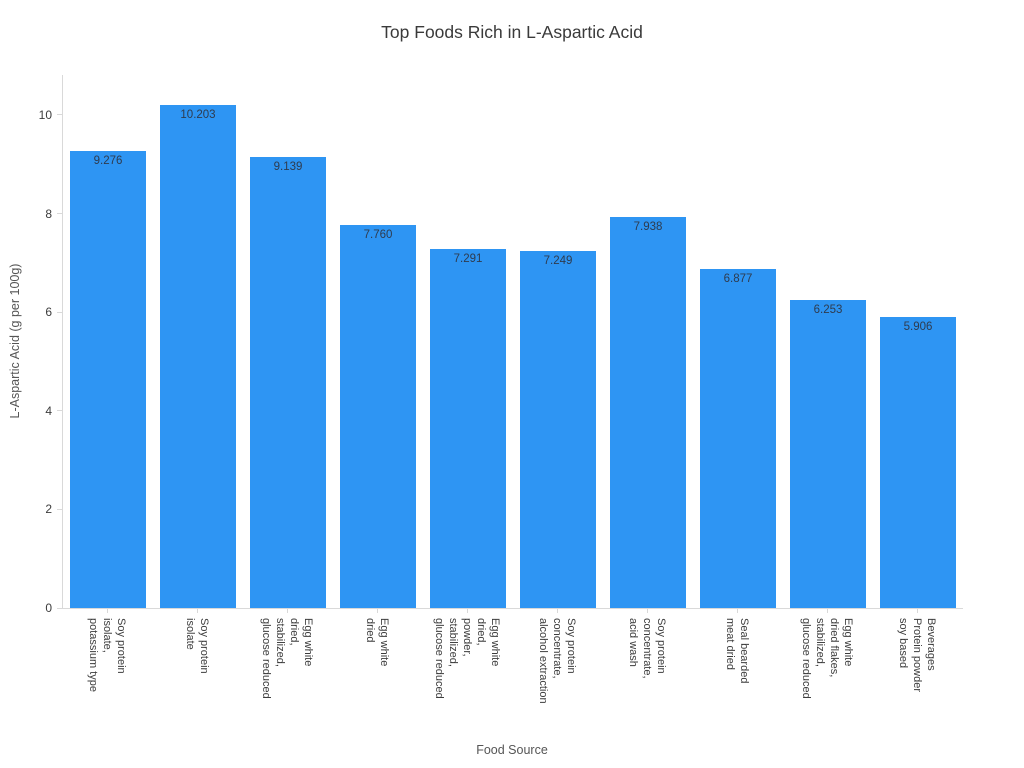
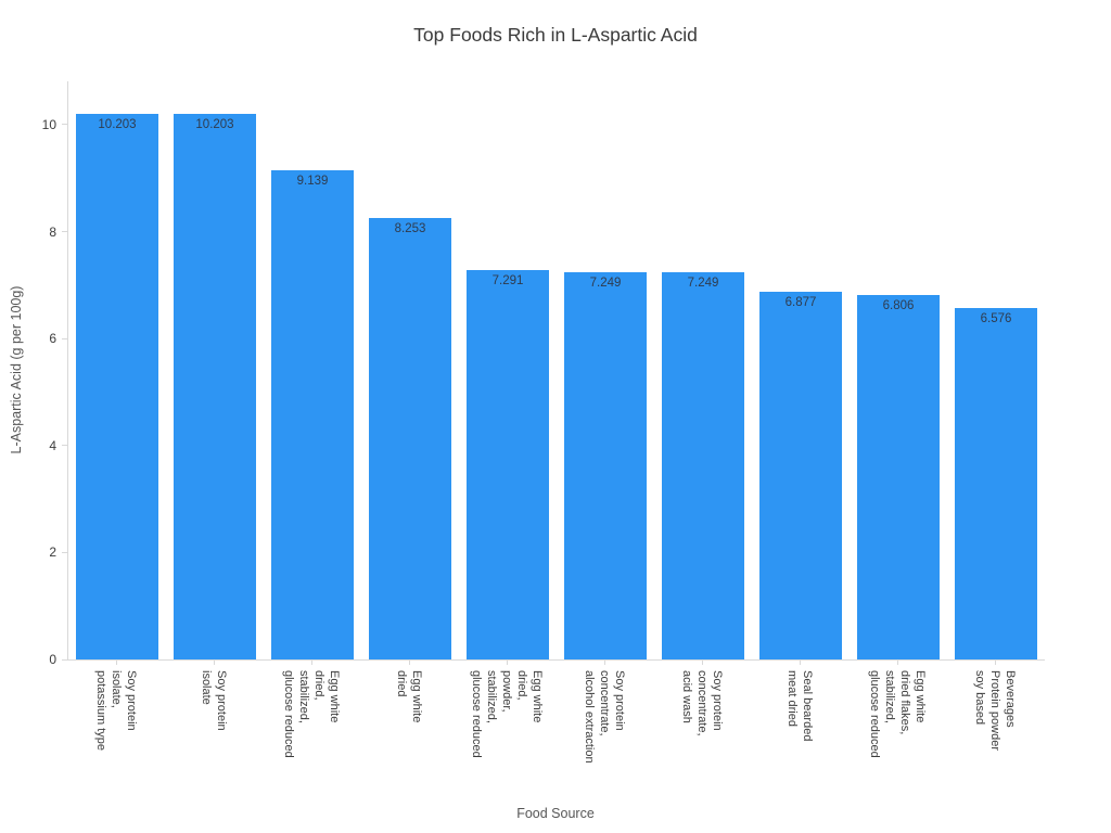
Soy protein isolate, potassium type: 9.276 -> 10.203
Egg white dried: 7.760 -> 8.253
Soy protein concentrate, acid wash: 7.938 -> 7.249
Egg white dried flakes, stabilized, glucose reduced: 6.253 -> 6.806
Beverages Protein powder soy based: 5.906 -> 6.576
